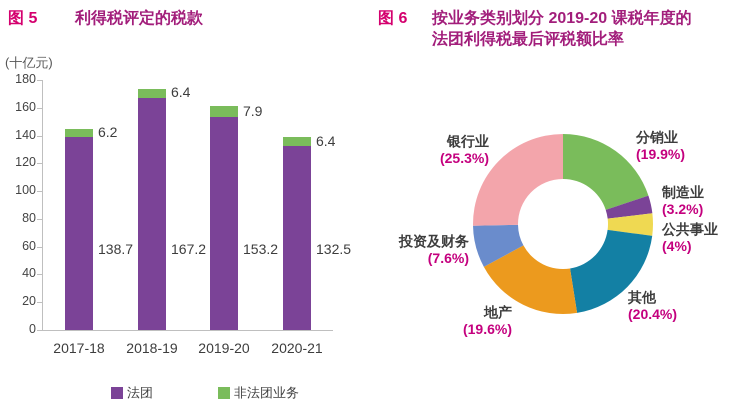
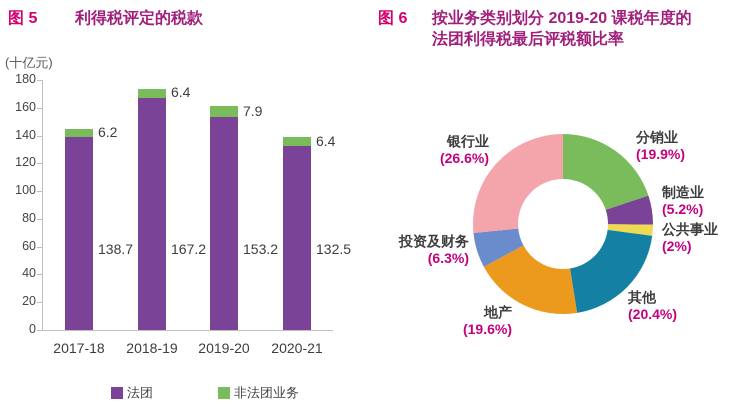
按业务类别划分 2019-20 课税年度的法团利得税最后评税额比率/制造业: 3.2% -> 5.2%
按业务类别划分 2019-20 课税年度的法团利得税最后评税额比率/公共事业: 4% -> 2%
按业务类别划分 2019-20 课税年度的法团利得税最后评税额比率/投资及财务: 7.6% -> 6.3%
按业务类别划分 2019-20 课税年度的法团利得税最后评税额比率/银行业: 25.3% -> 26.6%
